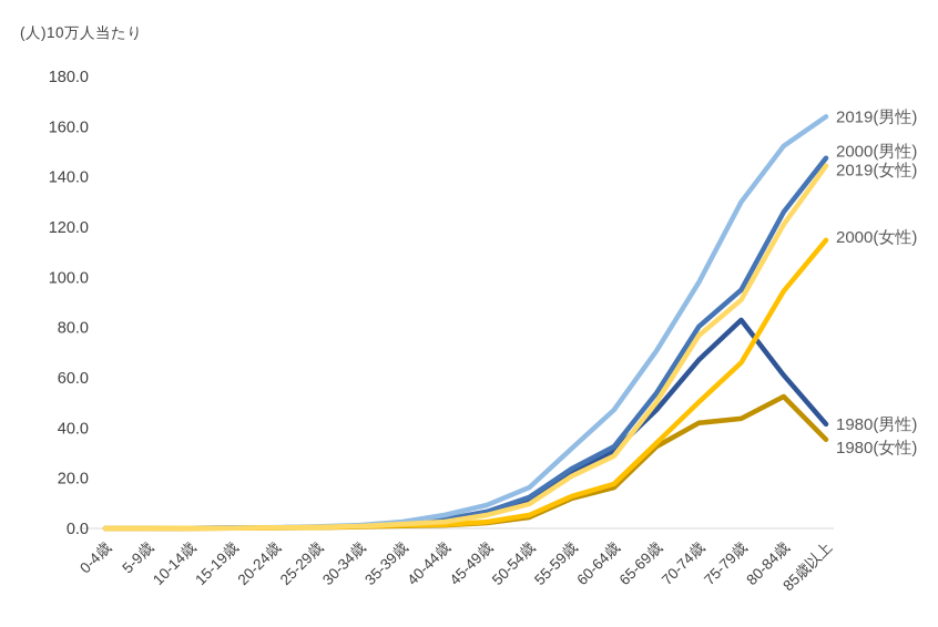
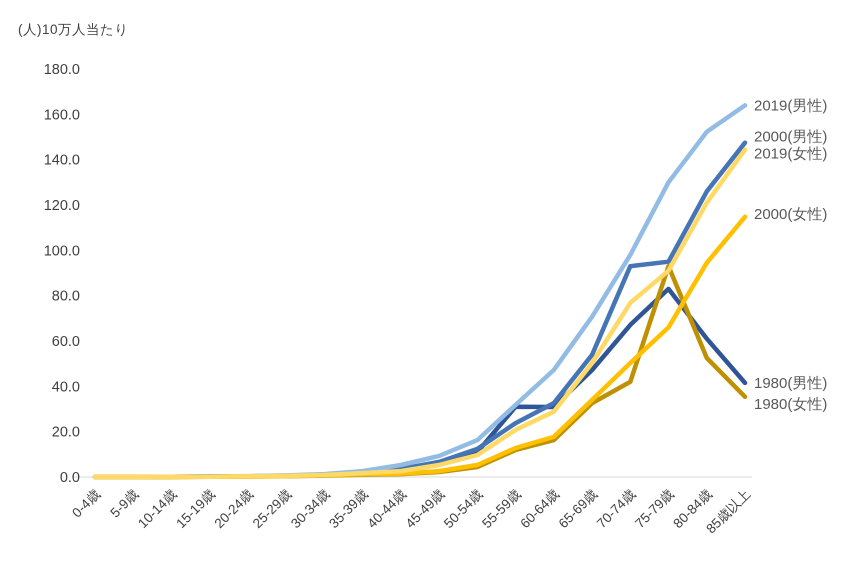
1980(男性)/55-59歳: 22 -> 31
2000(男性)/70-74歳: 80 -> 93
1980(女性)/75-79歳: 44 -> 93
